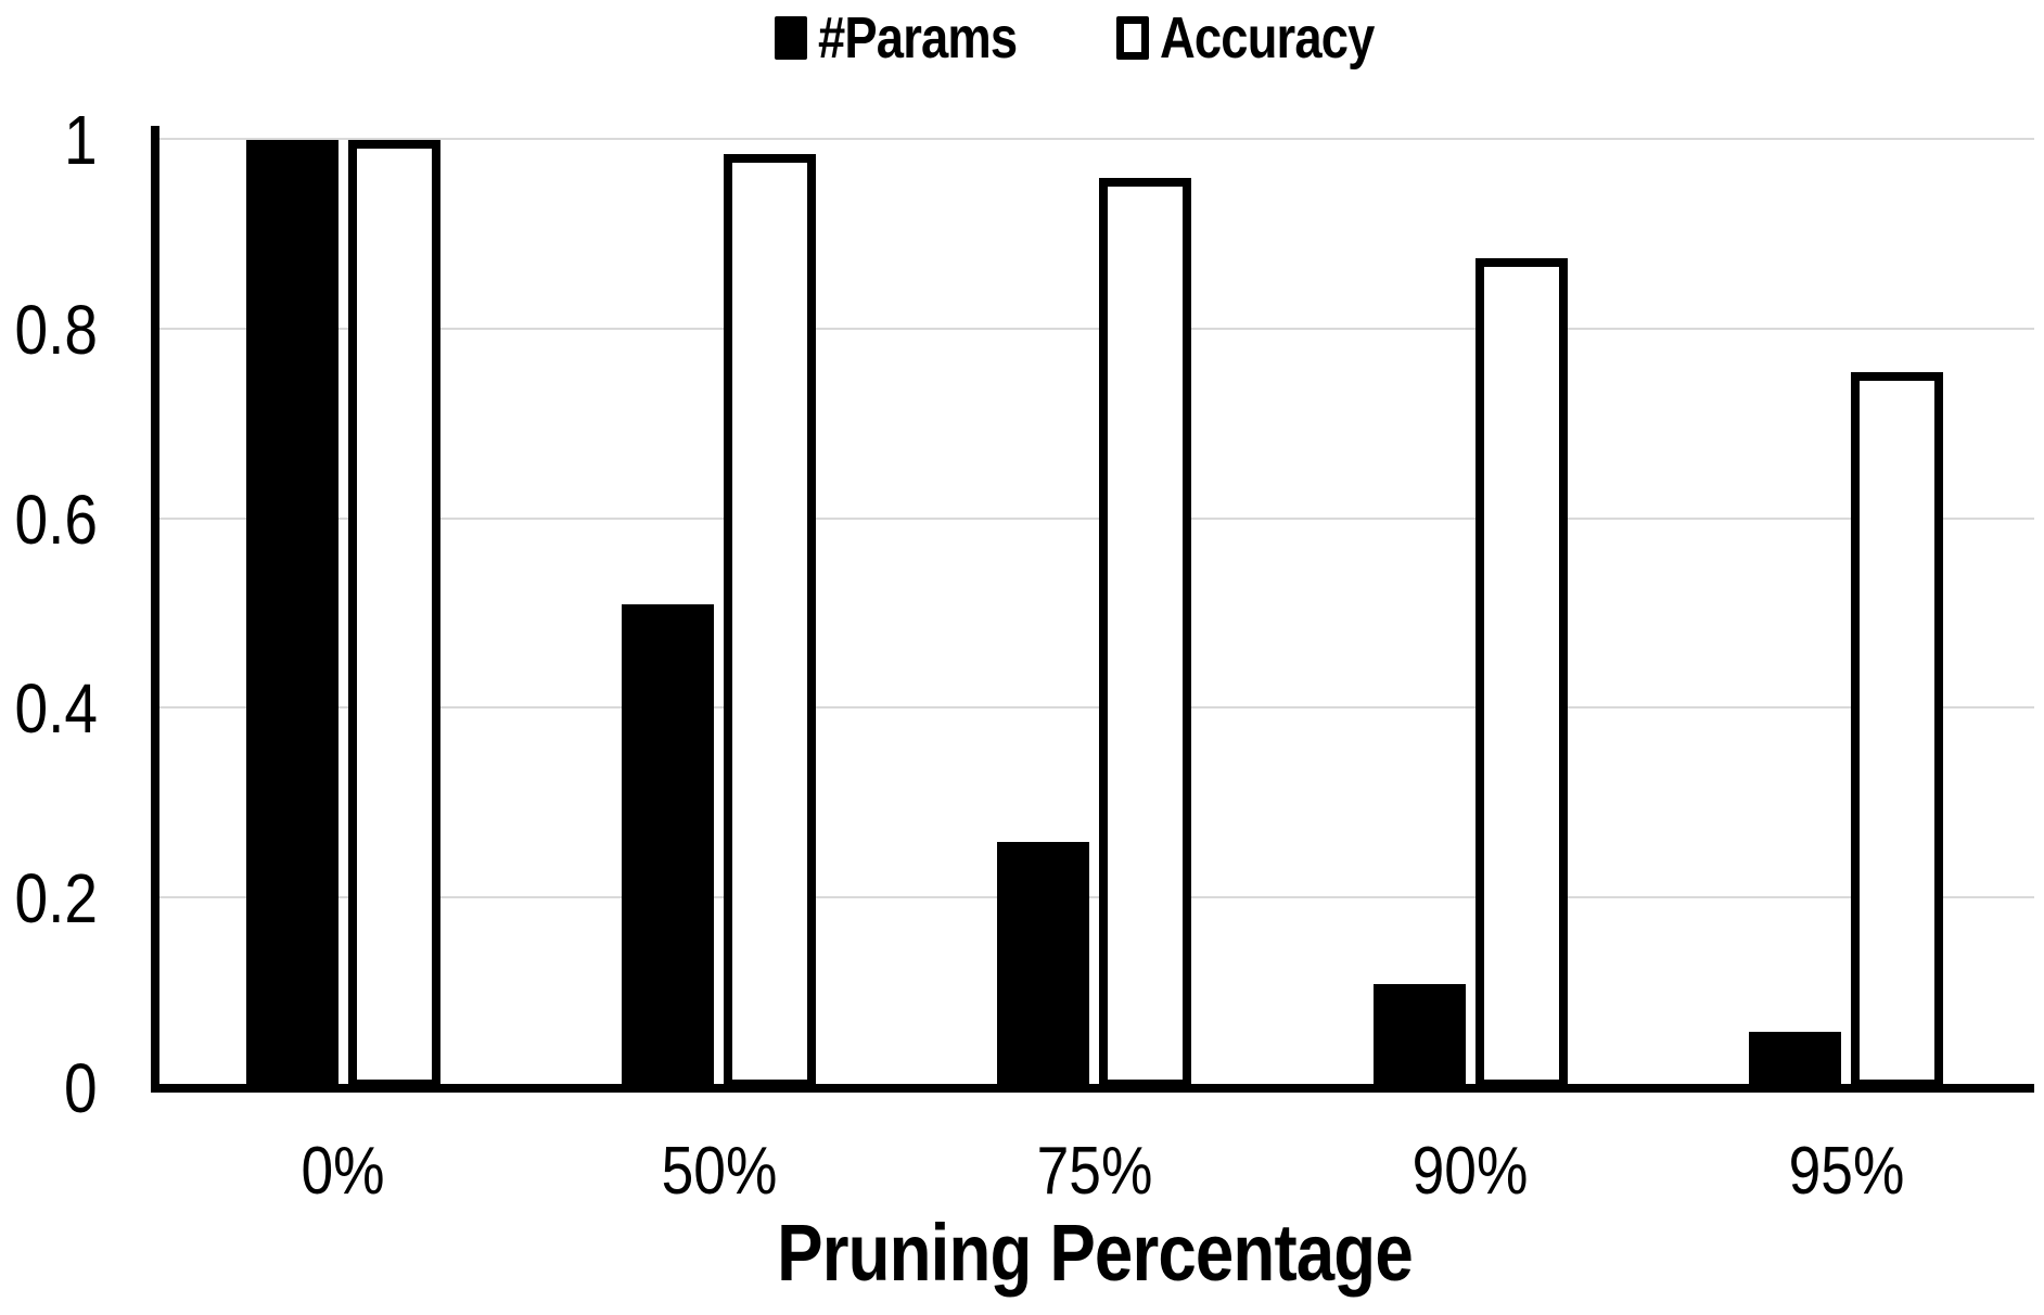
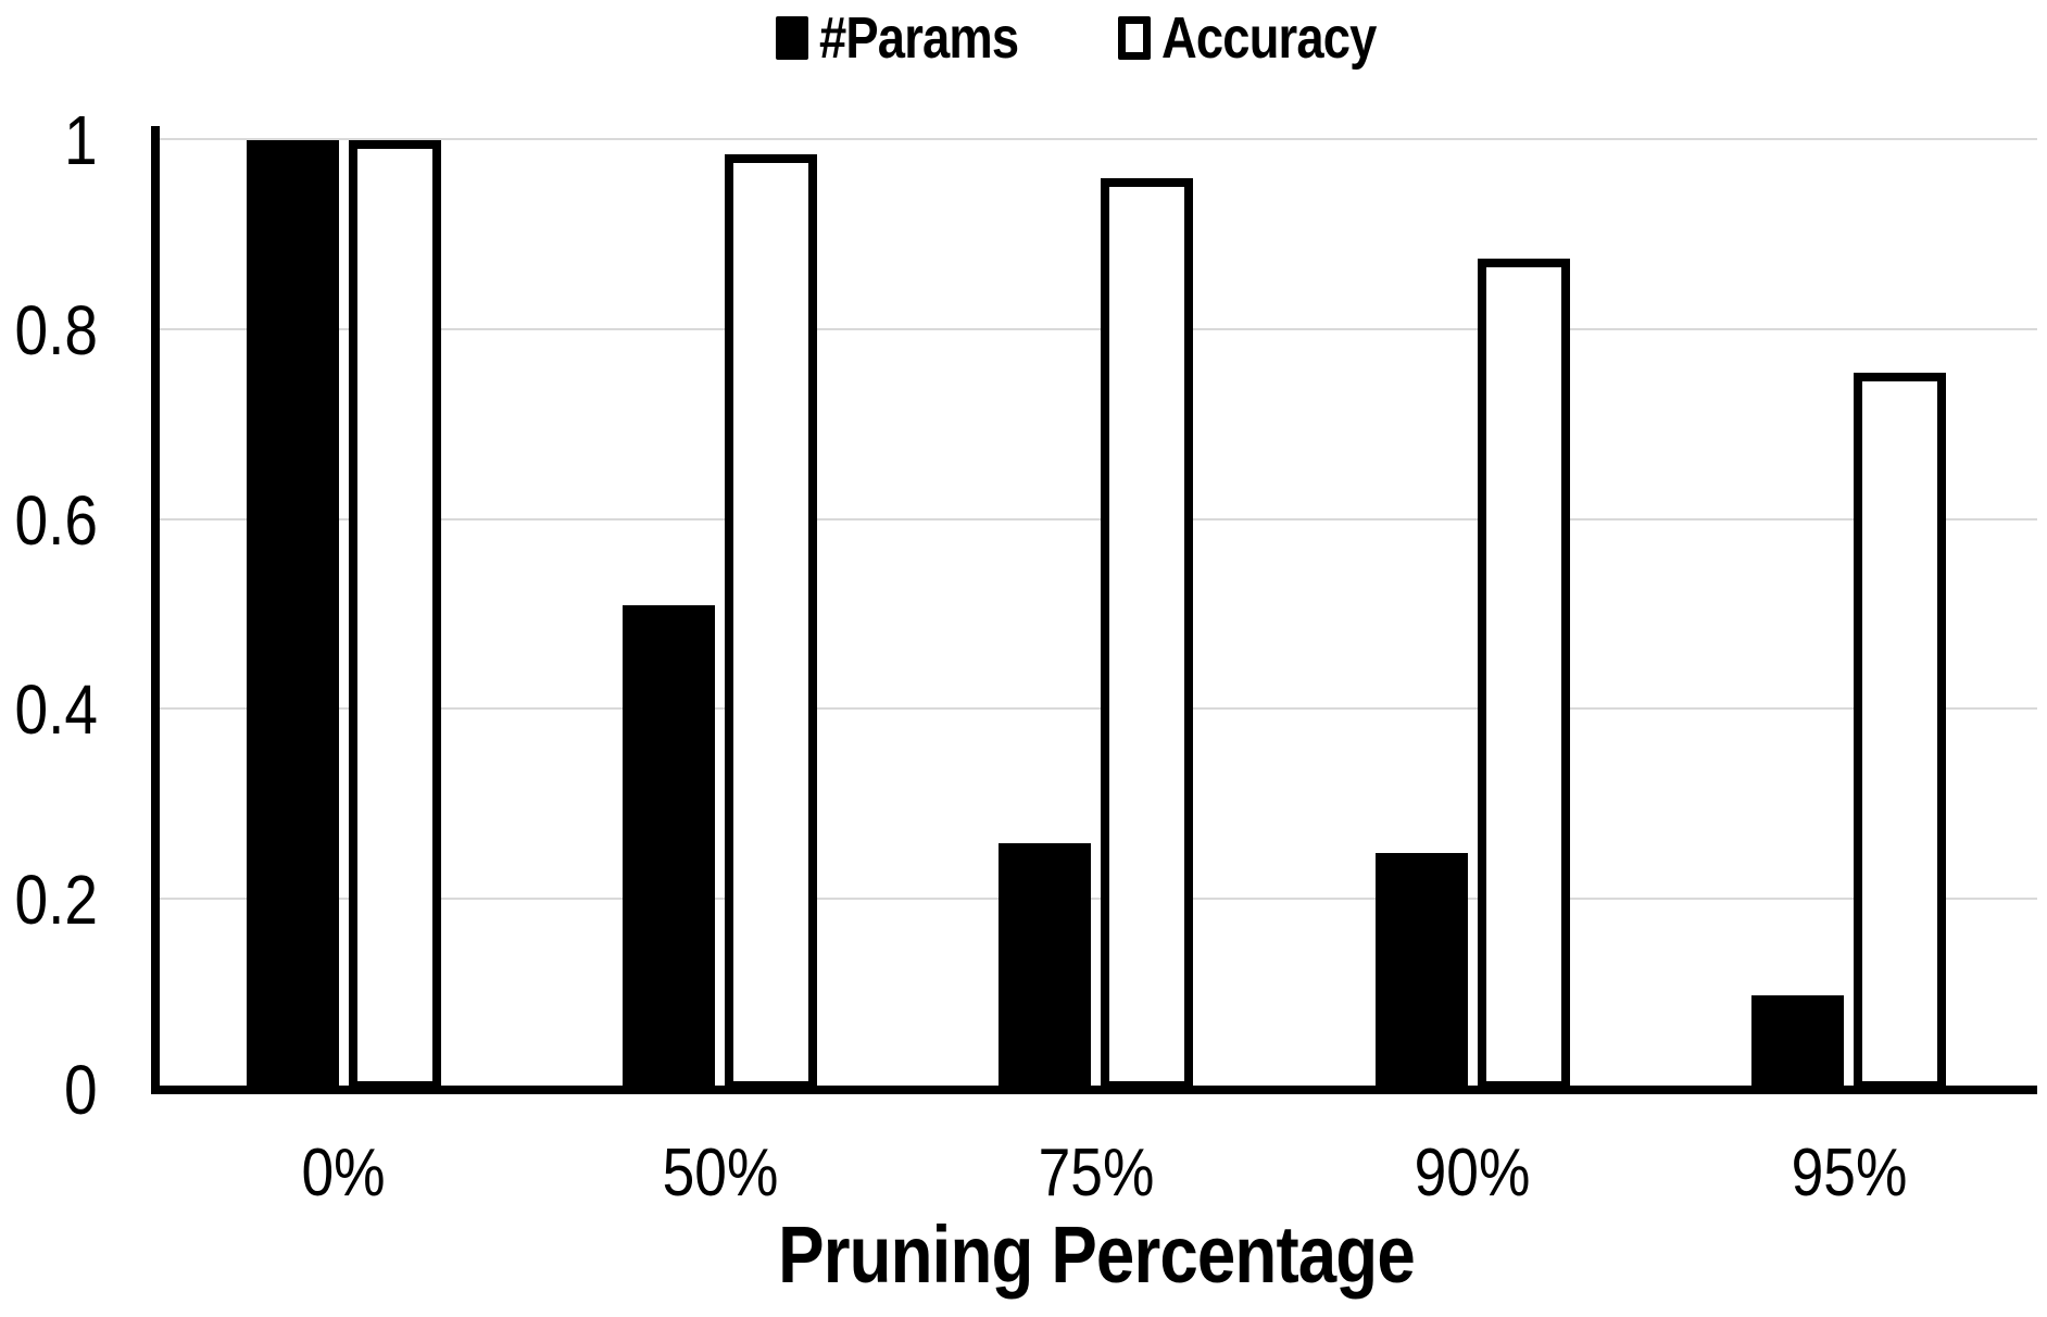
#Params/90%: 0.11 -> 0.25
#Params/95%: 0.06 -> 0.10
